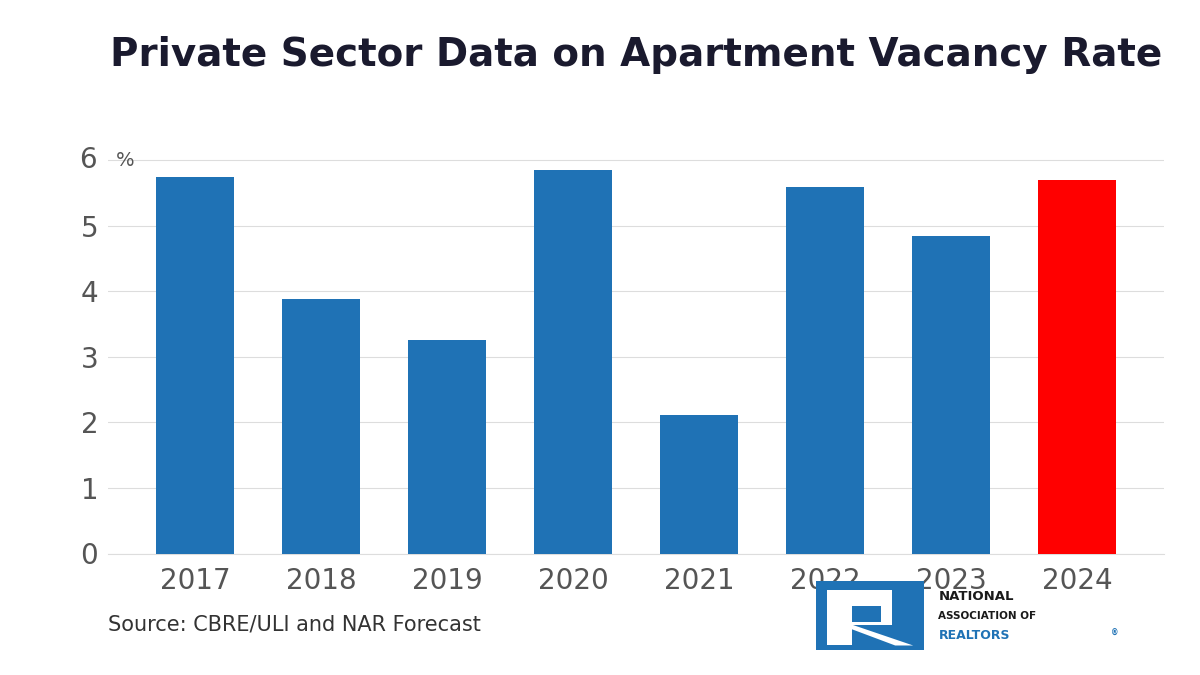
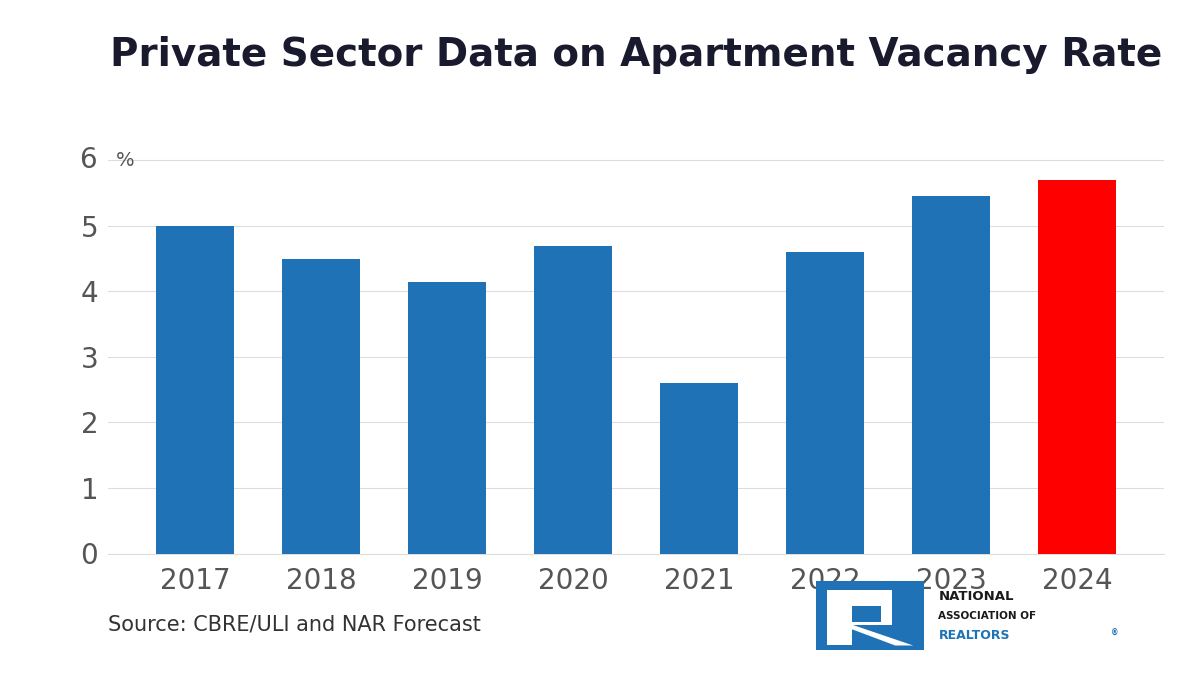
2017: 5.74 -> 5.00
2018: 3.88 -> 4.50
2019: 3.26 -> 4.15
2020: 5.86 -> 4.70
2021: 2.12 -> 2.60
2022: 5.60 -> 4.60
2023: 4.84 -> 5.45
